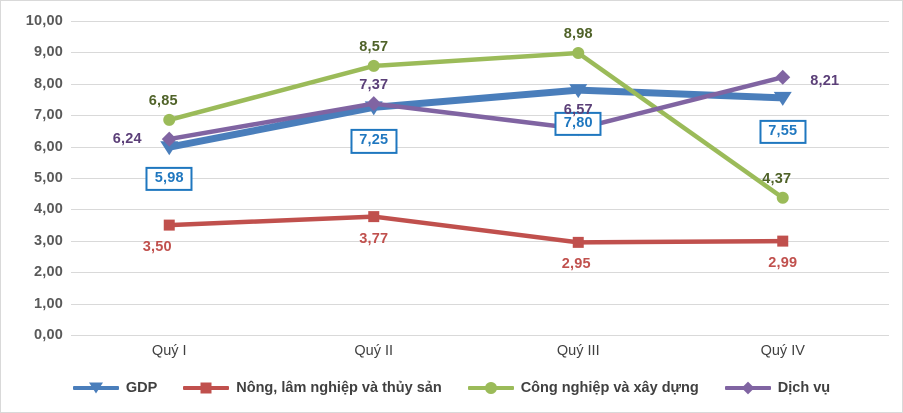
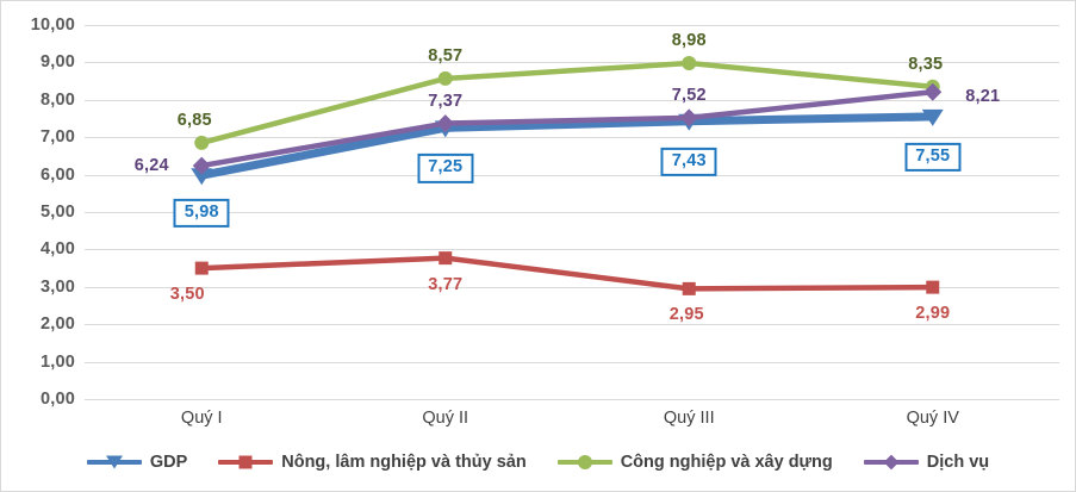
GDP/Quý III: 7,80 -> 7,43
Dịch vụ/Quý III: 6,57 -> 7,52
Công nghiệp và xây dựng/Quý IV: 4,37 -> 8,35
